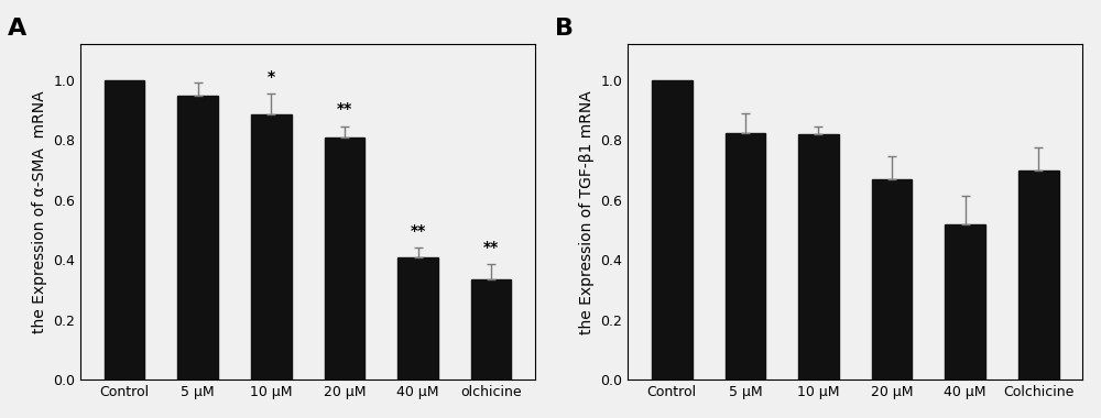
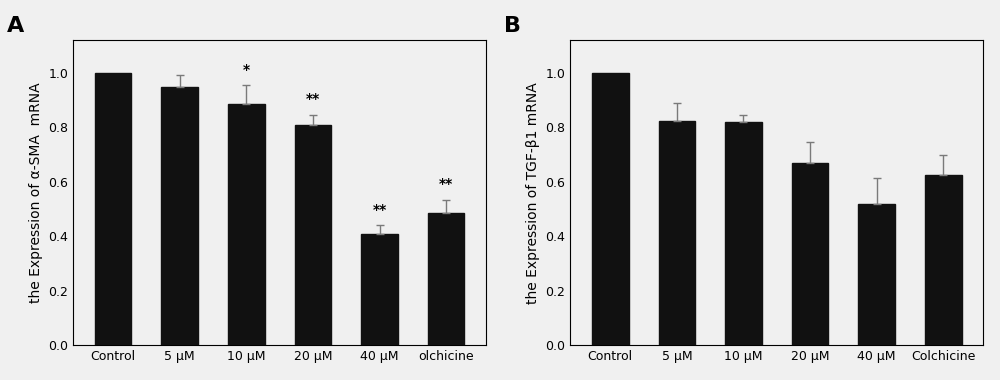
olchicine: 0.335 -> 0.485
Colchicine: 0.700 -> 0.625
